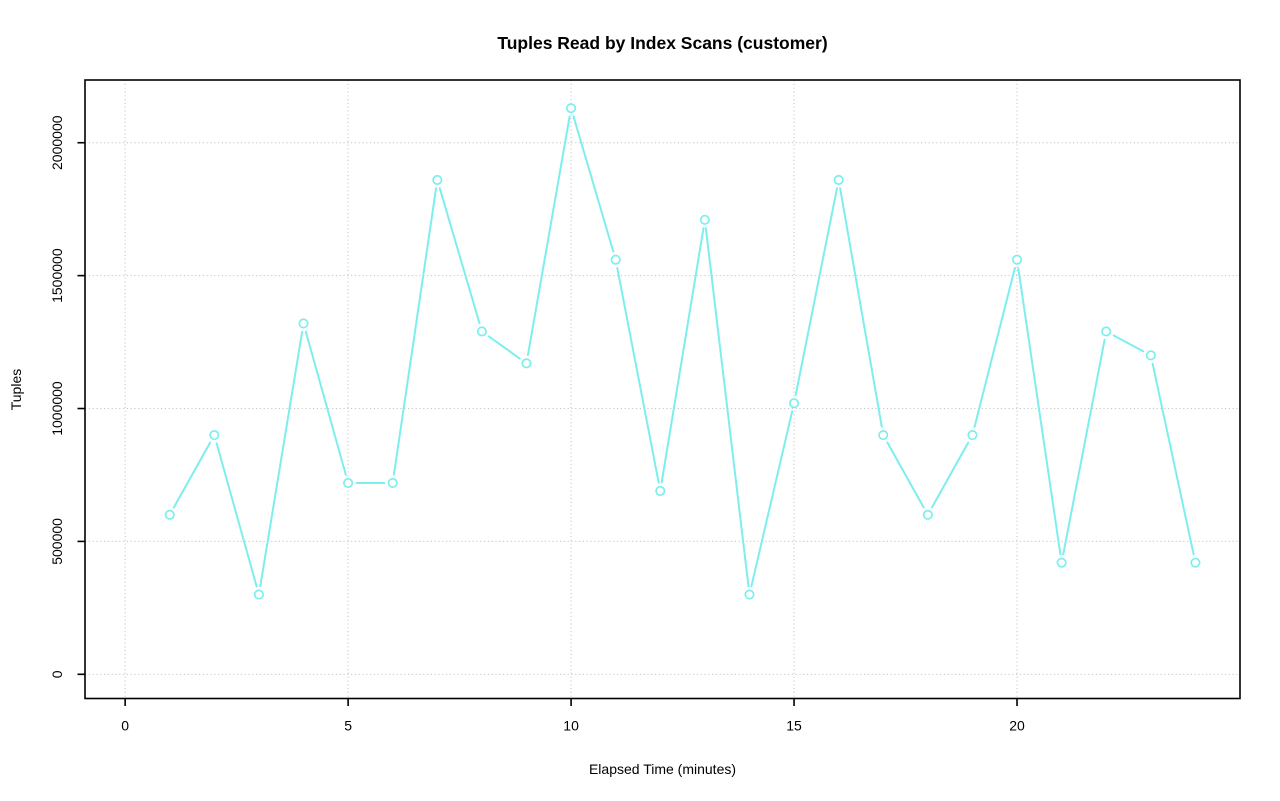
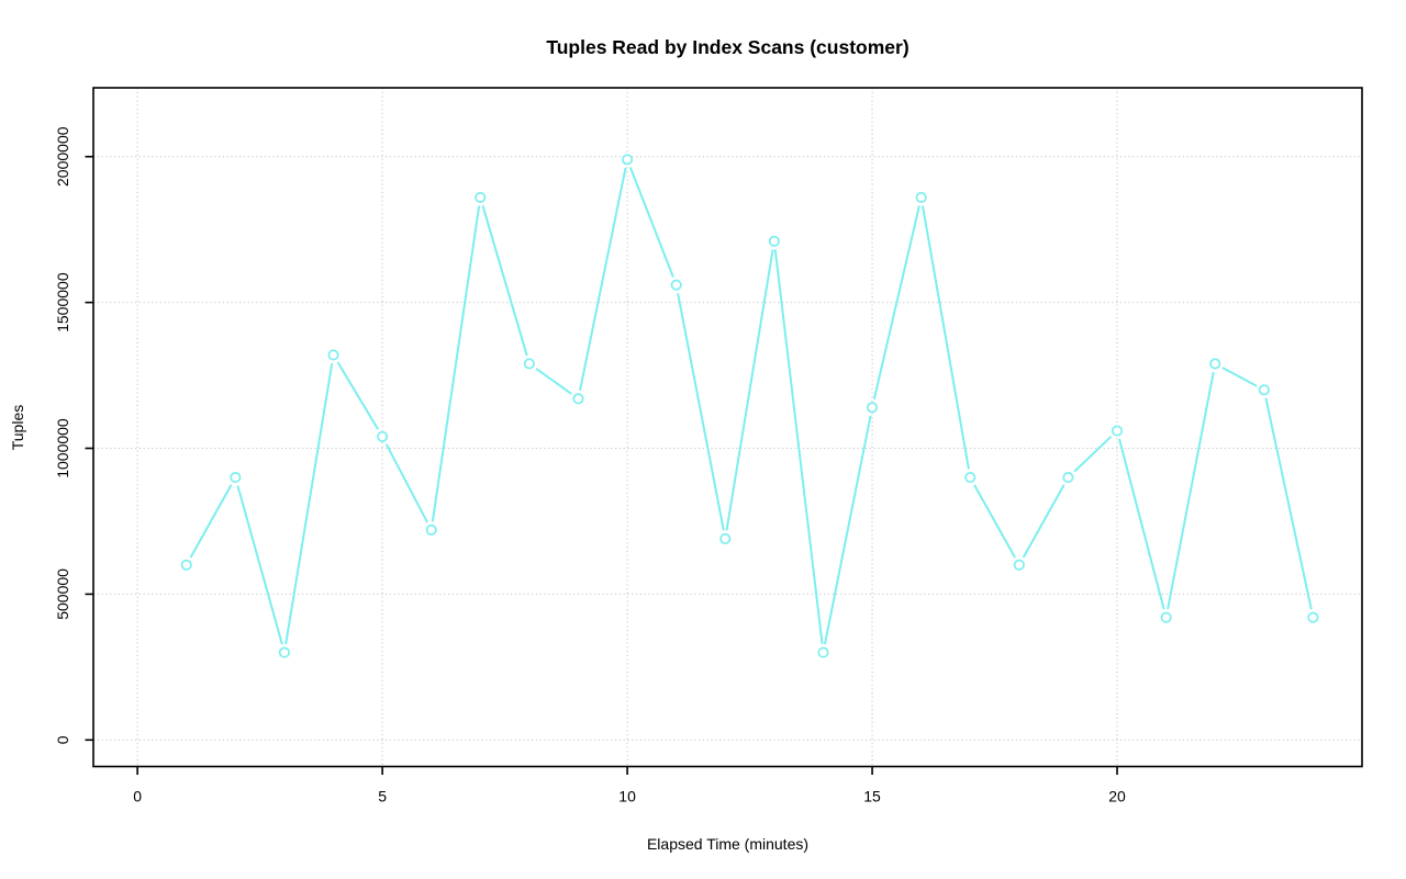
5: 720000 -> 1040000
10: 2130000 -> 1990000
15: 1020000 -> 1140000
20: 1560000 -> 1060000
